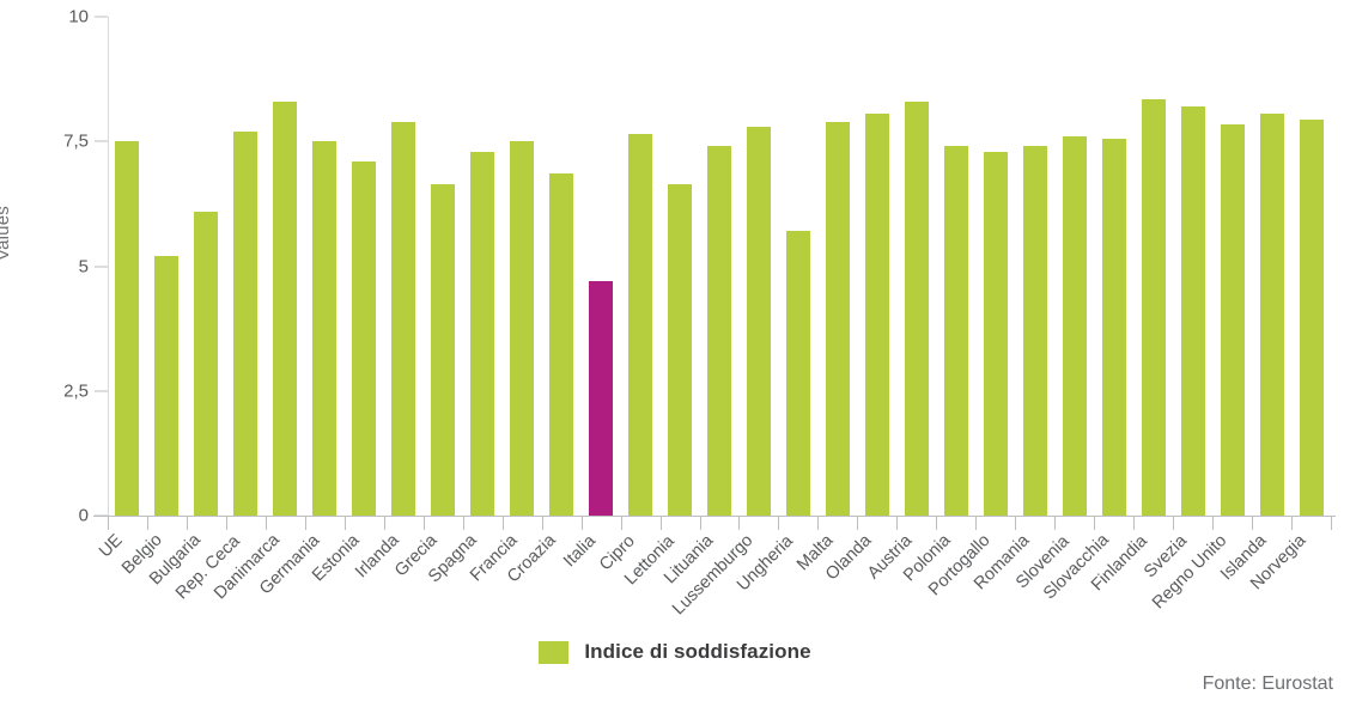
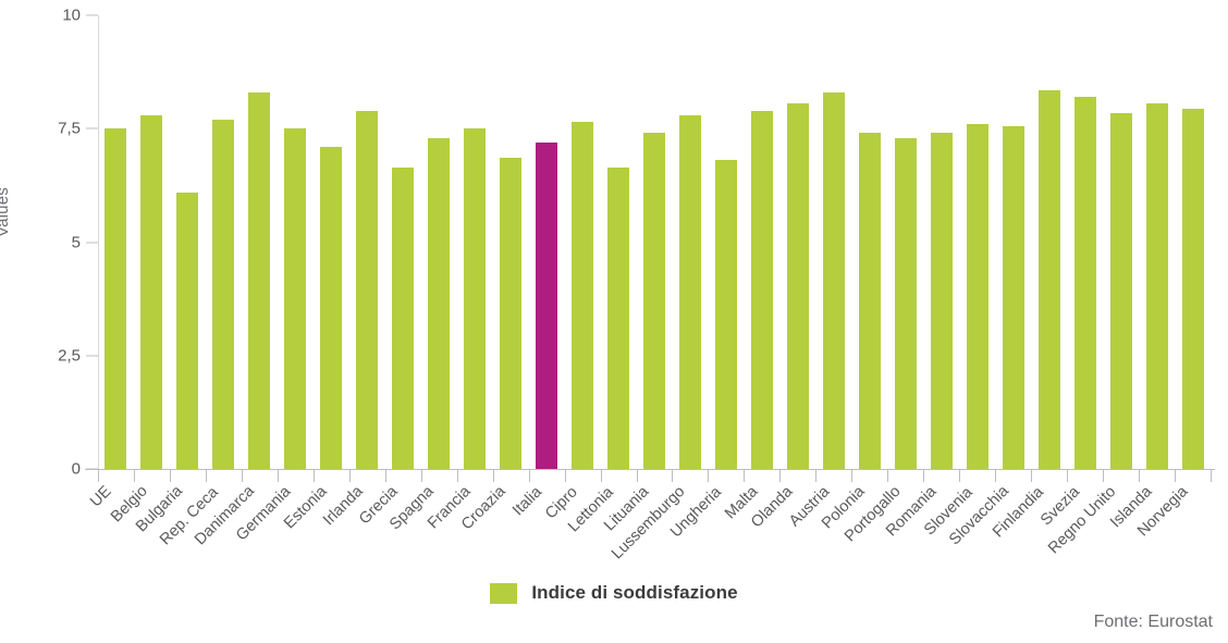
Belgio: 5.2 -> 7.8
Italia: 4.7 -> 7.2
Ungheria: 5.7 -> 6.8
